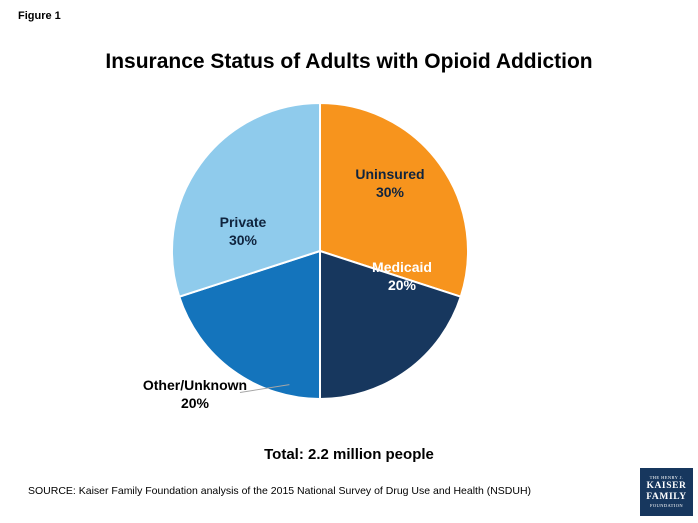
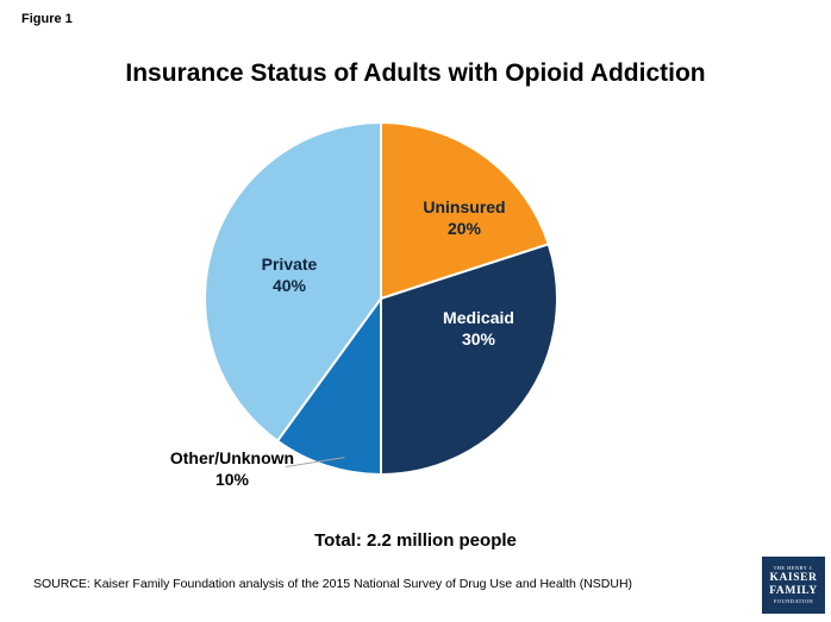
Uninsured: 30% -> 20%
Medicaid: 20% -> 30%
Other/Unknown: 20% -> 10%
Private: 30% -> 40%
